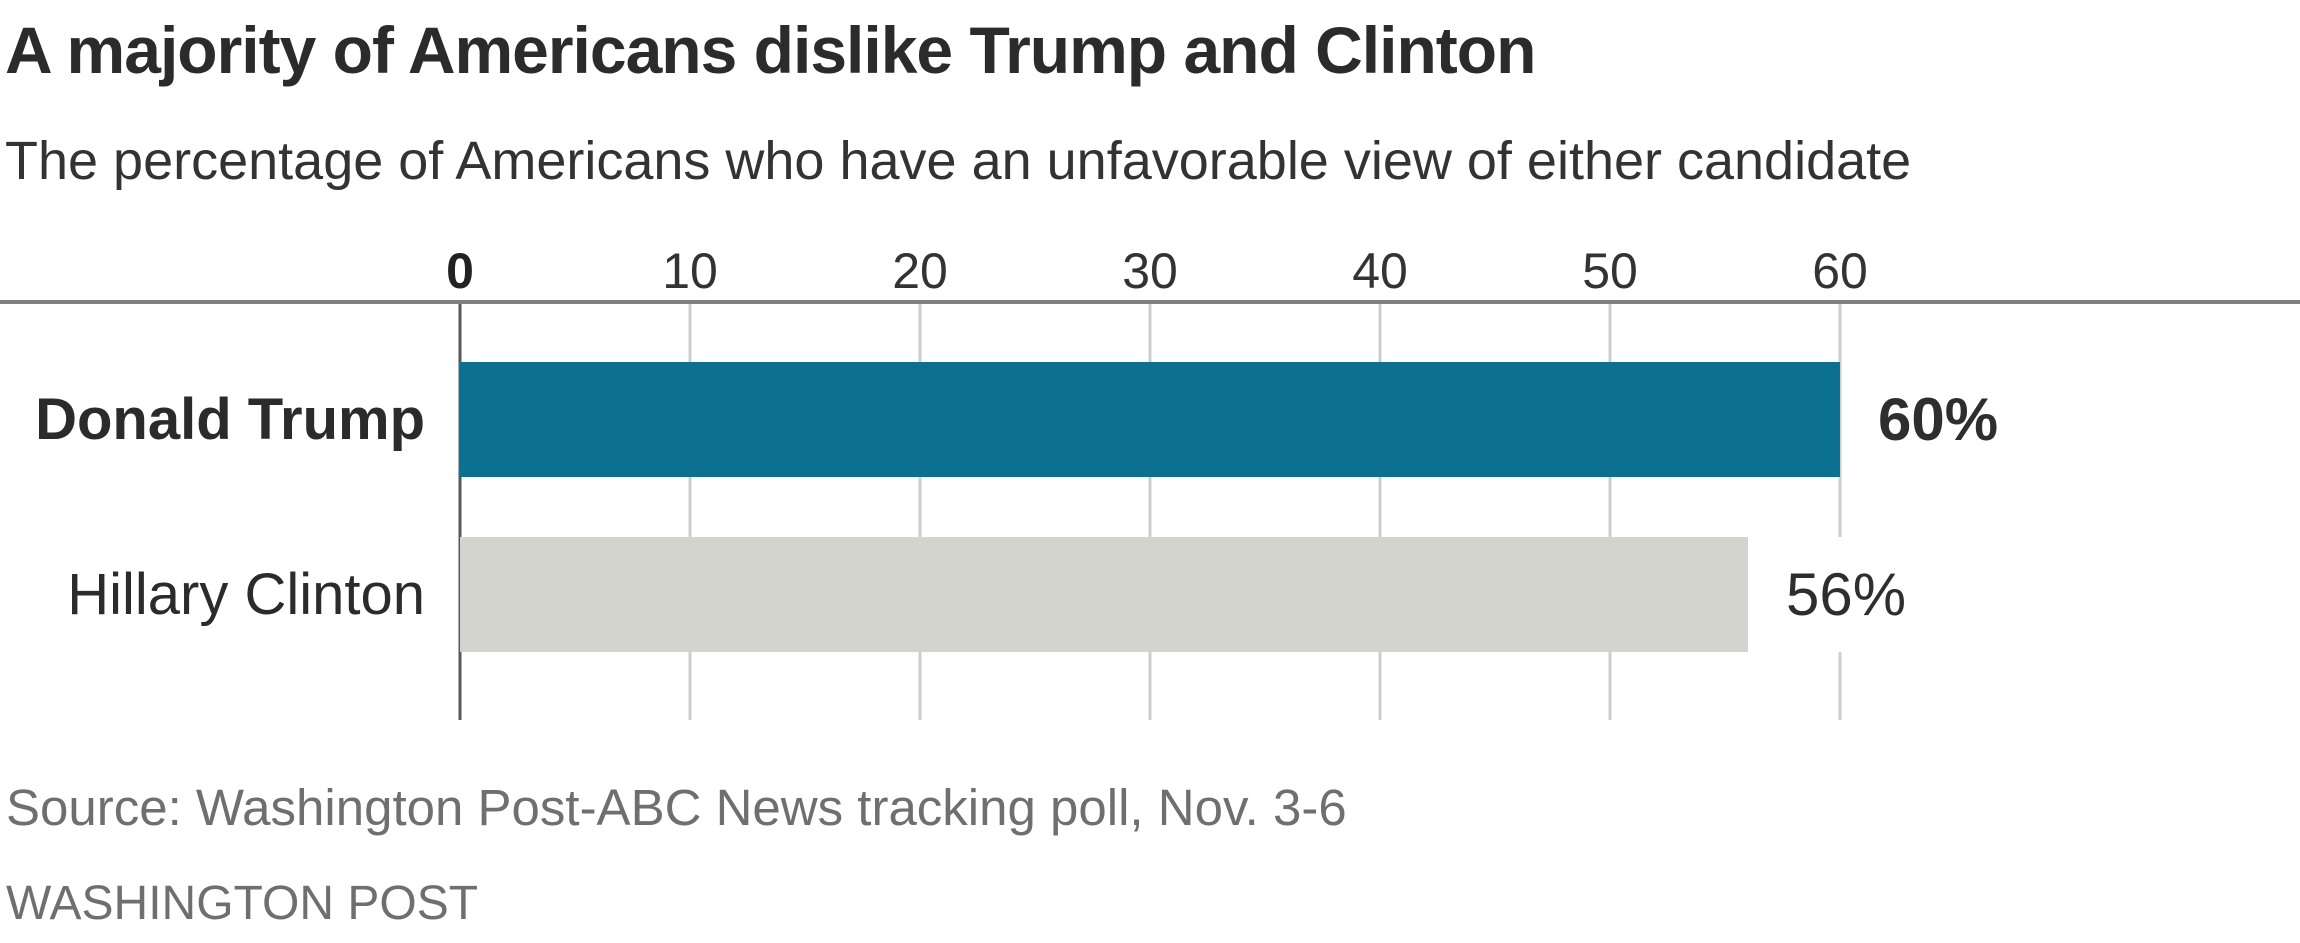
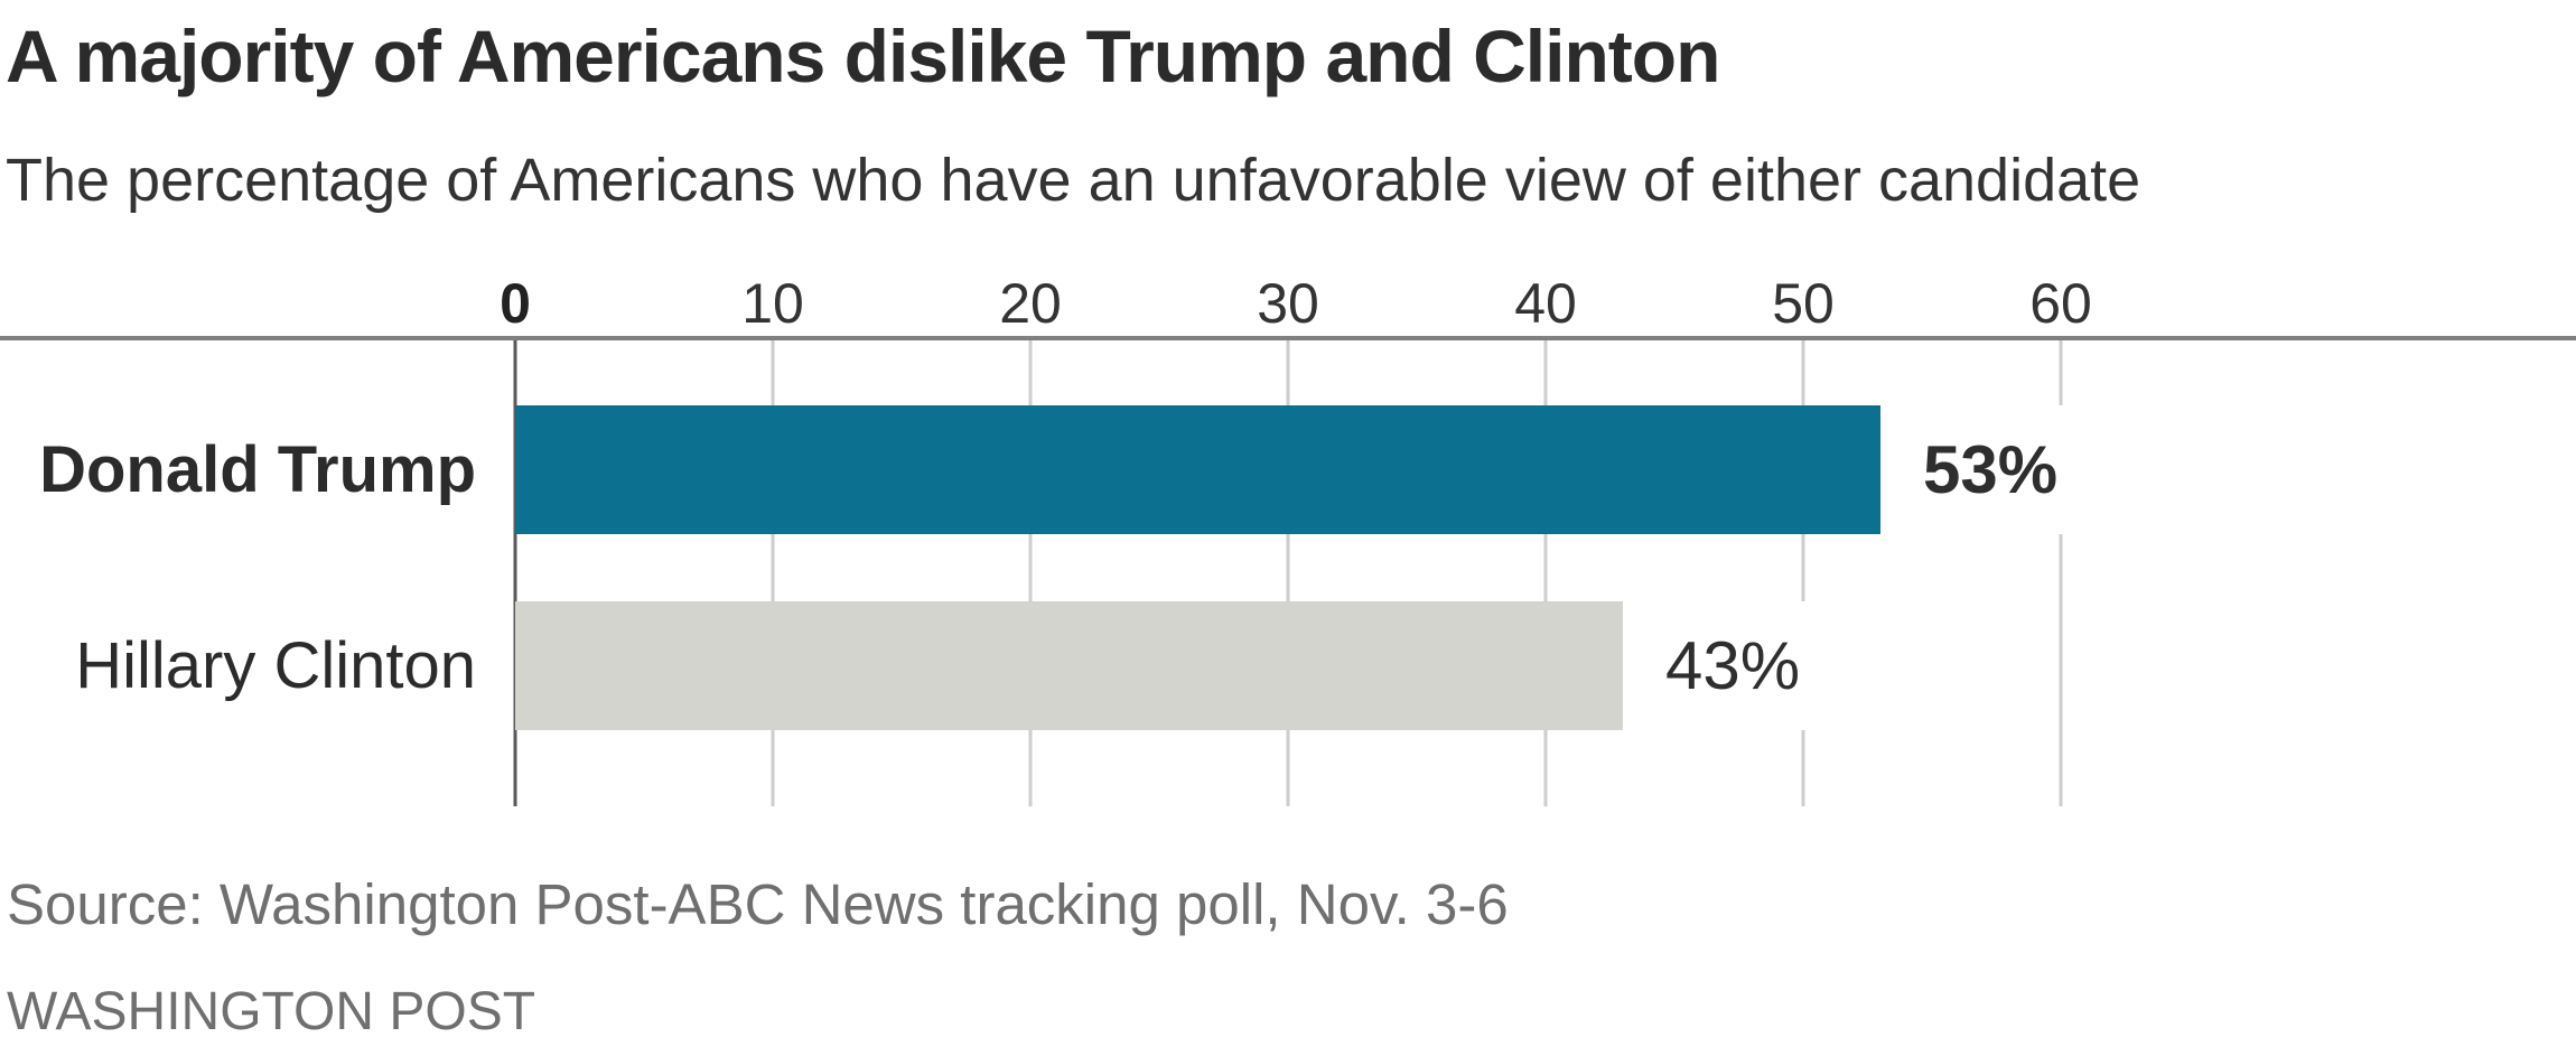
Donald Trump: 60% -> 53%
Hillary Clinton: 56% -> 43%
